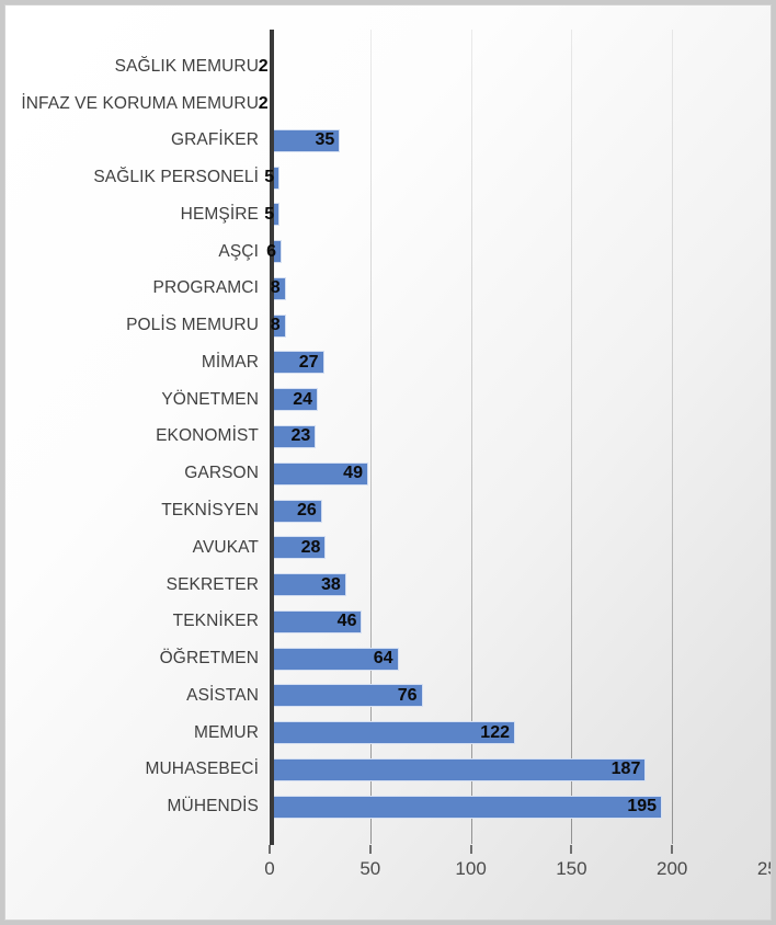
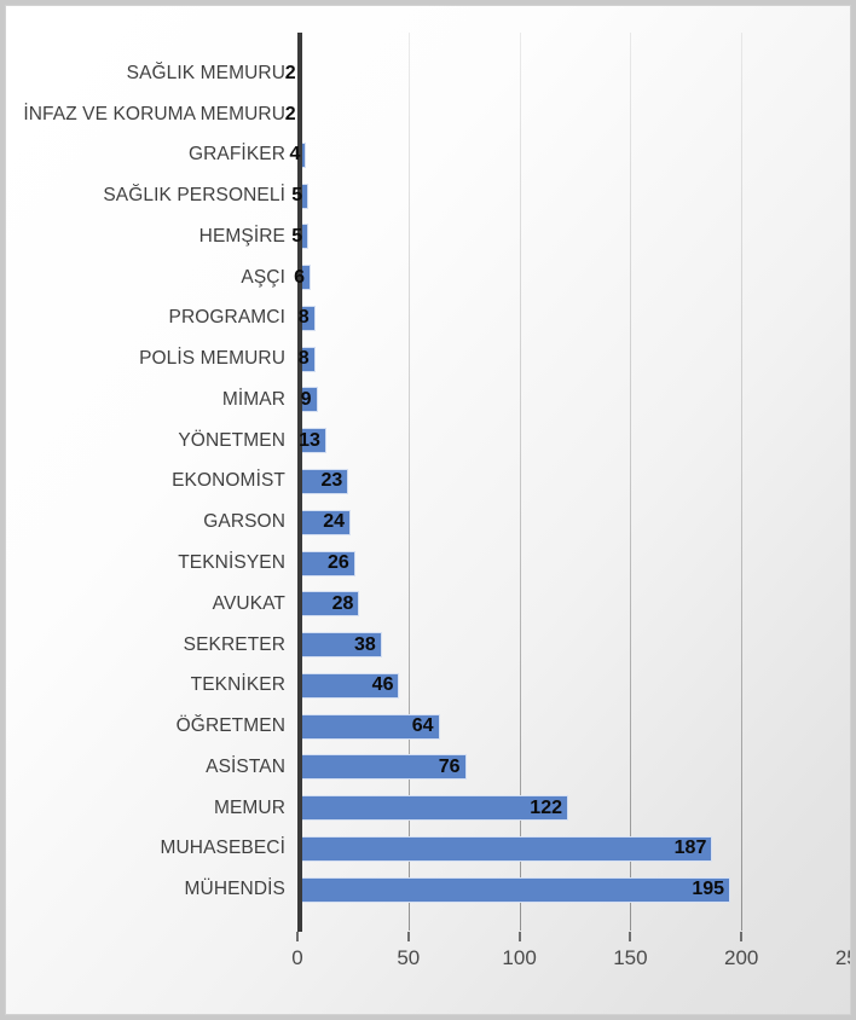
GRAFİKER: 35 -> 4
MİMAR: 27 -> 9
YÖNETMEN: 24 -> 13
GARSON: 49 -> 24
